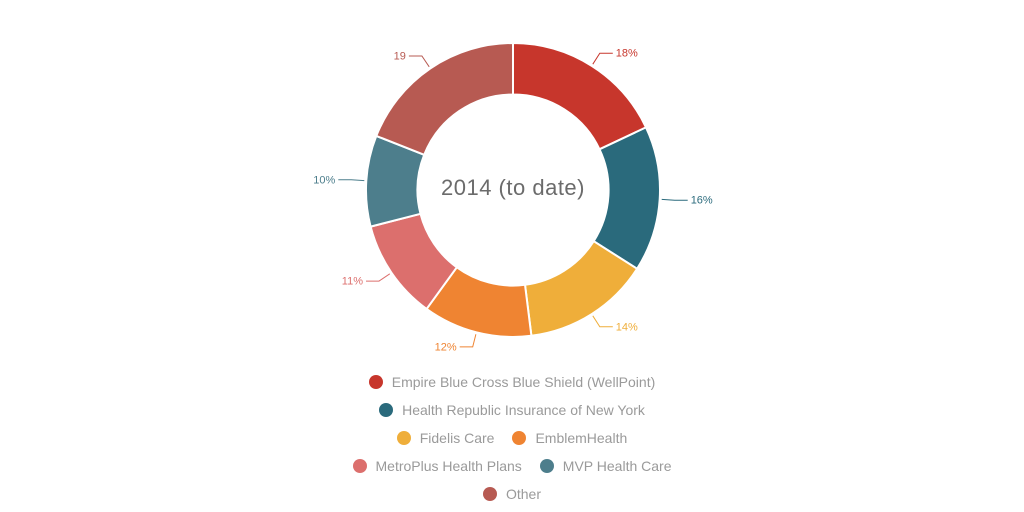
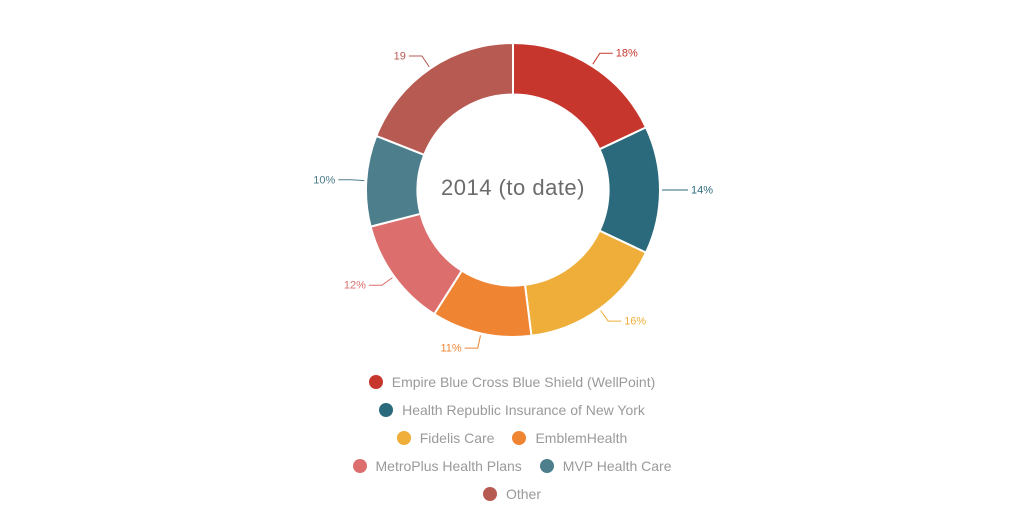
Health Republic Insurance of New York: 16% -> 14%
Fidelis Care: 14% -> 16%
EmblemHealth: 12% -> 11%
MetroPlus Health Plans: 11% -> 12%
